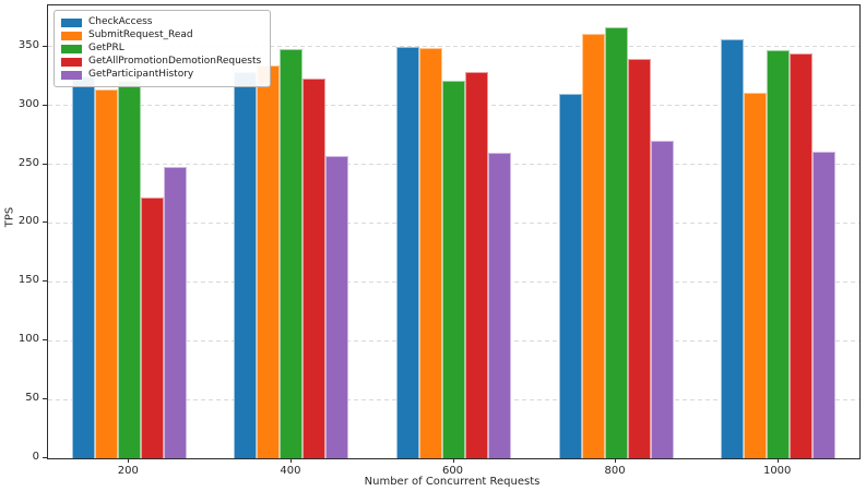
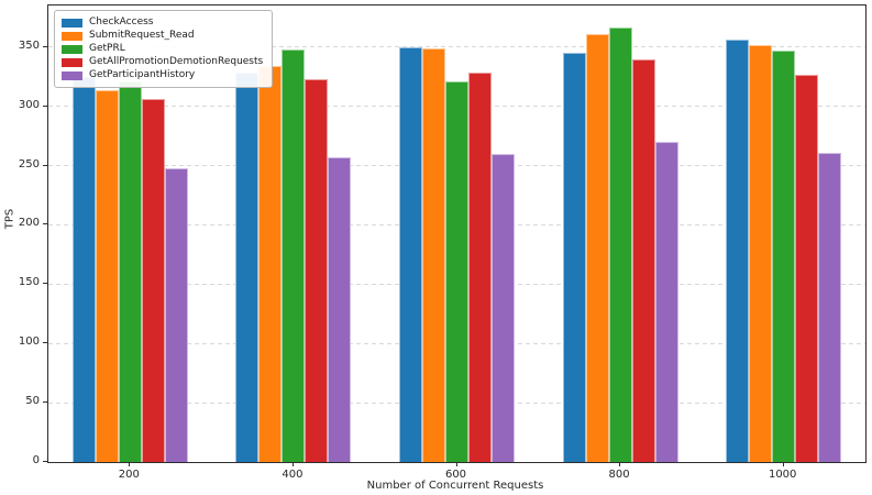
GetAllPromotionDemotionRequests/200: 222 -> 306
CheckAccess/800: 310 -> 345
SubmitRequest_Read/1000: 311 -> 352
GetAllPromotionDemotionRequests/1000: 344 -> 327
